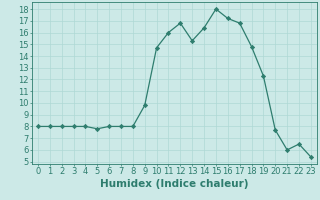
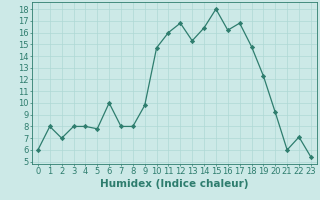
0: 8.0 -> 6.0
2: 8.0 -> 7.0
6: 8.0 -> 10.0
16: 17.2 -> 16.2
20: 7.7 -> 9.2
22: 6.5 -> 7.1
